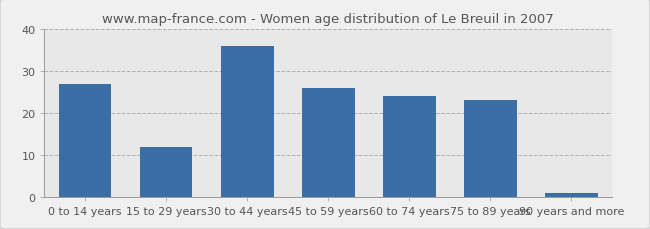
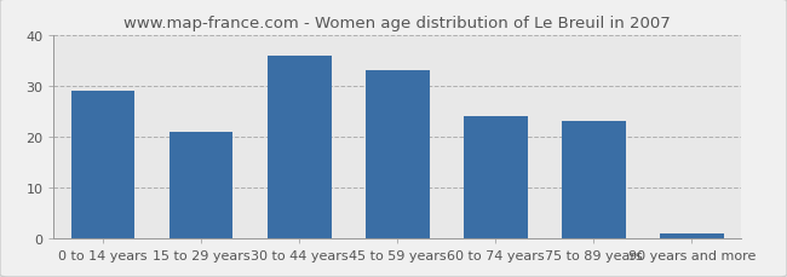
0 to 14 years: 27 -> 29
15 to 29 years: 12 -> 21
45 to 59 years: 26 -> 33
